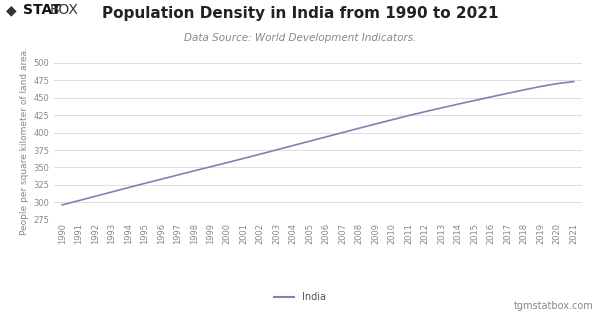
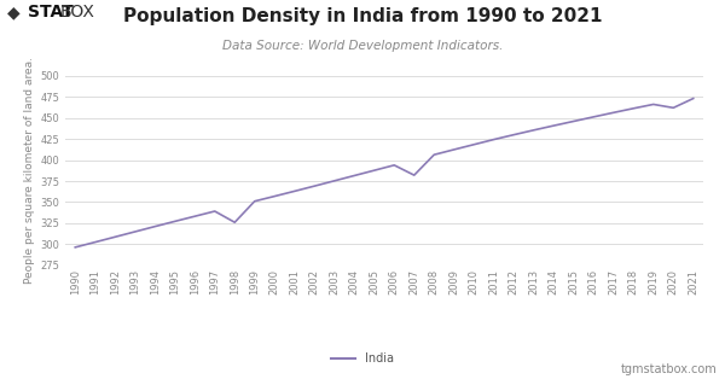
1998: 345 -> 326
2007: 400 -> 382
2020: 470 -> 462
